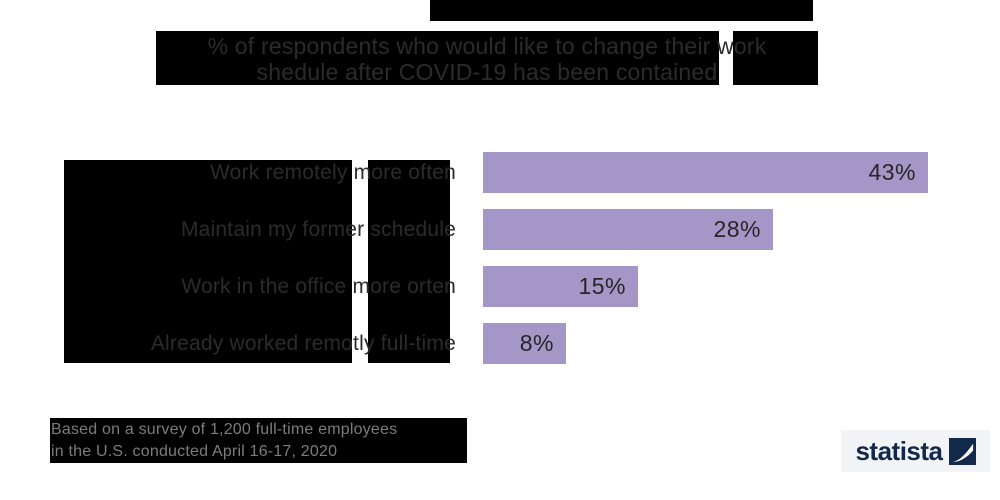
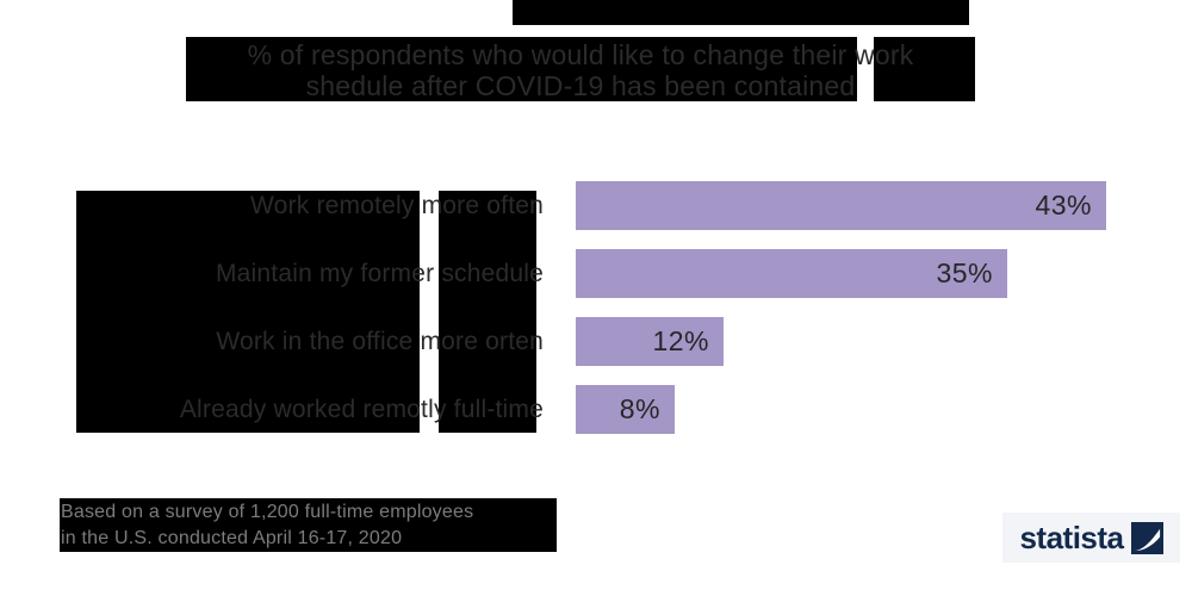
Maintain my former schedule: 28% -> 35%
Work in the office more orten: 15% -> 12%
